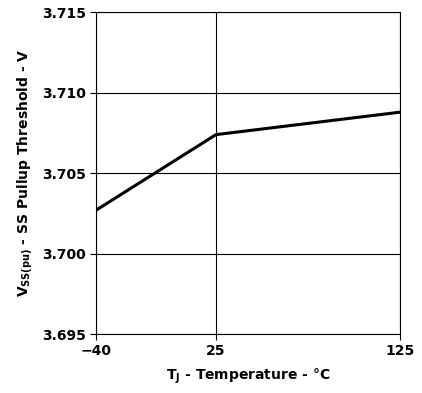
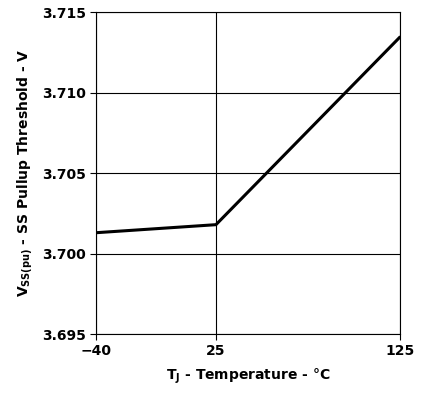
−40: 3.7027 -> 3.7013
25: 3.7074 -> 3.7018
125: 3.7088 -> 3.7135
